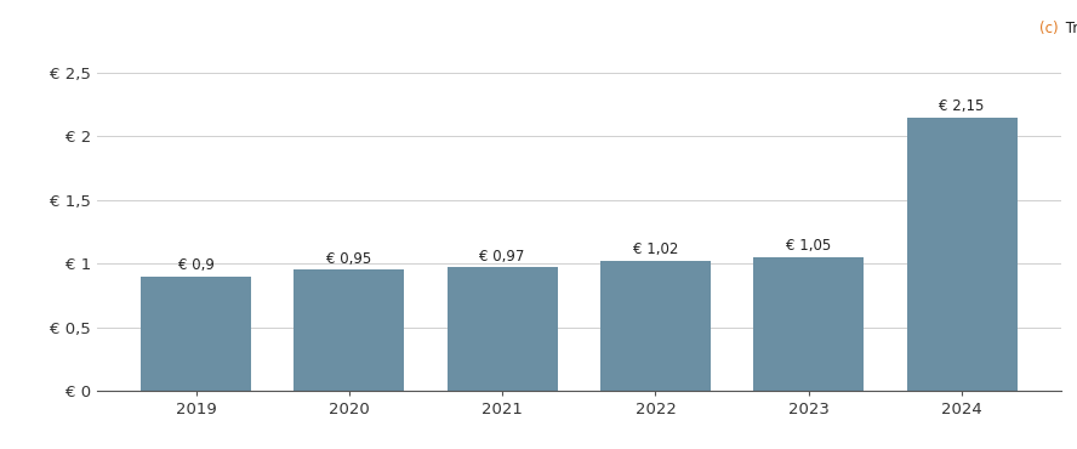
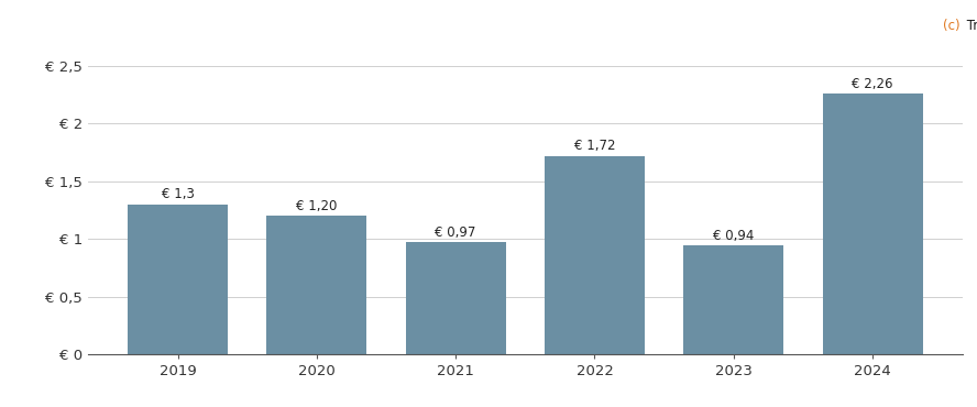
2019: 0,9 -> 1,3
2020: 0,95 -> 1,20
2022: 1,02 -> 1,72
2023: 1,05 -> 0,94
2024: 2,15 -> 2,26
